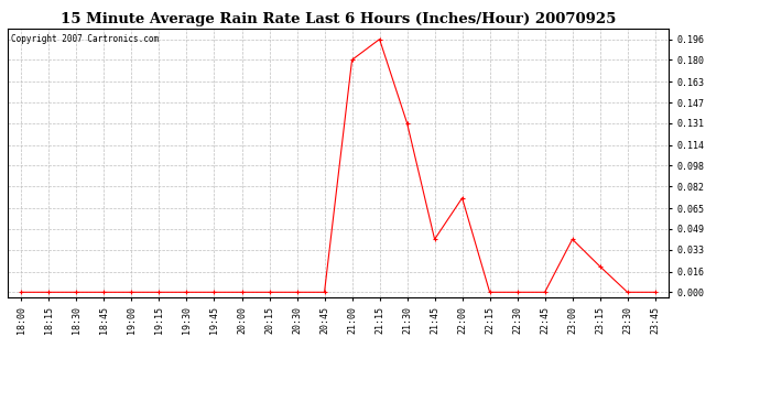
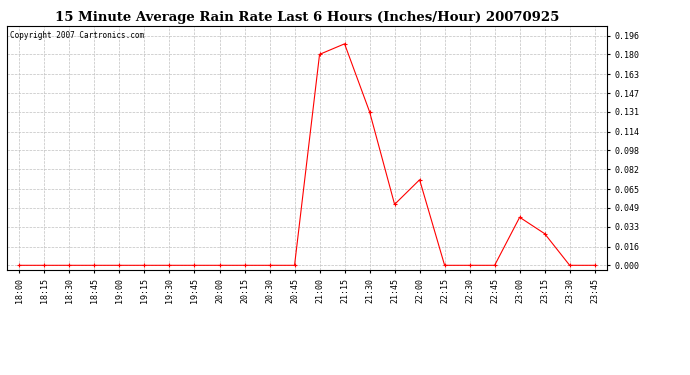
21:15: 0.196 -> 0.189
21:45: 0.041 -> 0.052
23:15: 0.020 -> 0.027
